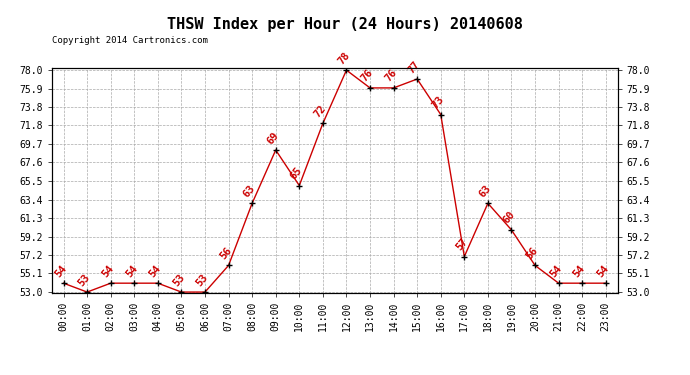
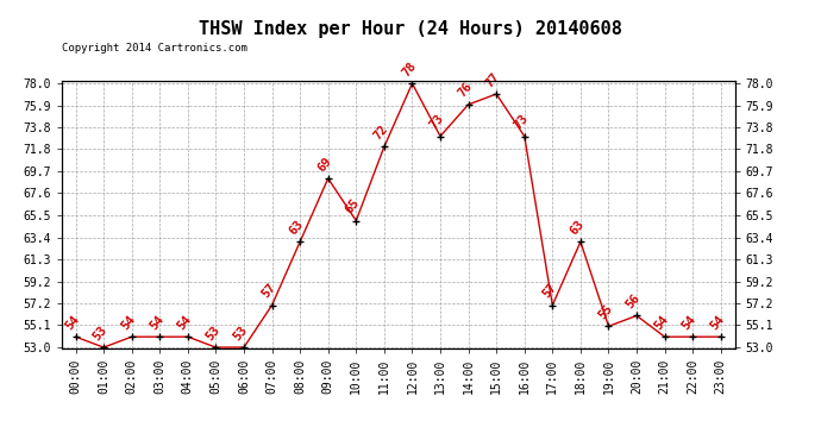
07:00: 56 -> 57
13:00: 76 -> 73
19:00: 60 -> 55
